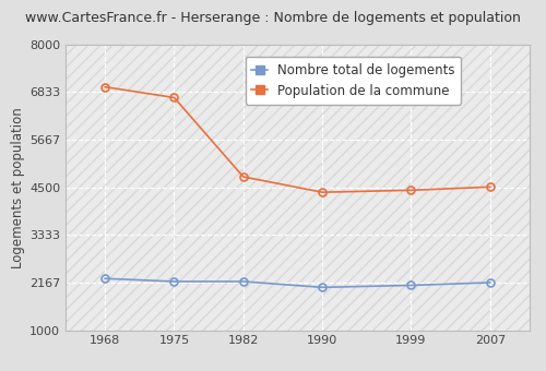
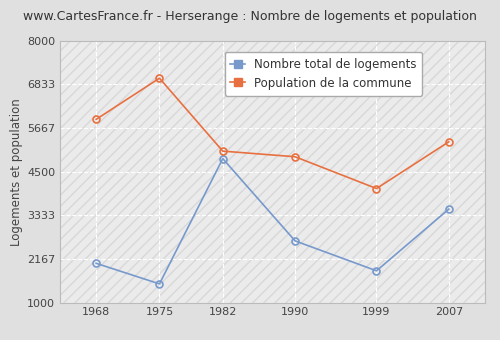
Nombre total de logements/1968: 2270 -> 2050
Population de la commune/1968: 6960 -> 5900
Nombre total de logements/1975: 2190 -> 1500
Population de la commune/1975: 6700 -> 7000
Nombre total de logements/1982: 2190 -> 4850
Population de la commune/1982: 4760 -> 5050
Nombre total de logements/1990: 2050 -> 2650
Population de la commune/1990: 4380 -> 4900
Nombre total de logements/1999: 2100 -> 1850
Population de la commune/1999: 4430 -> 4050
Nombre total de logements/2007: 2170 -> 3500
Population de la commune/2007: 4510 -> 5300
